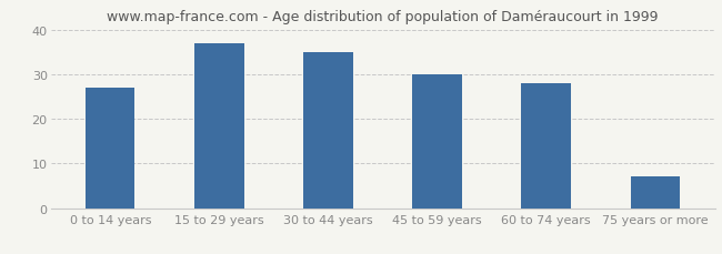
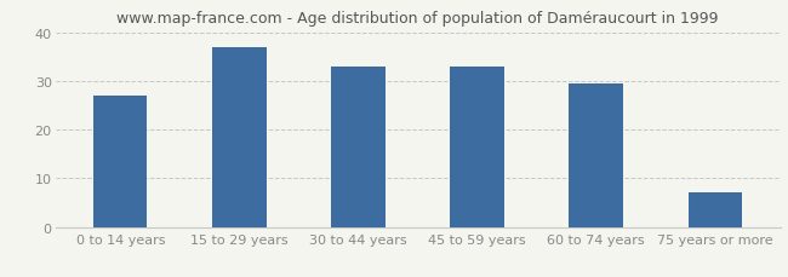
30 to 44 years: 35.0 -> 33.0
45 to 59 years: 30.0 -> 33.0
60 to 74 years: 28.0 -> 29.5
